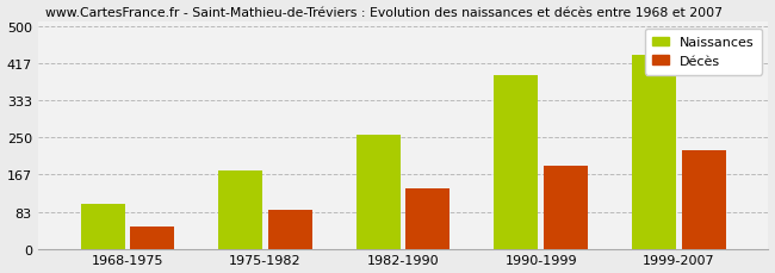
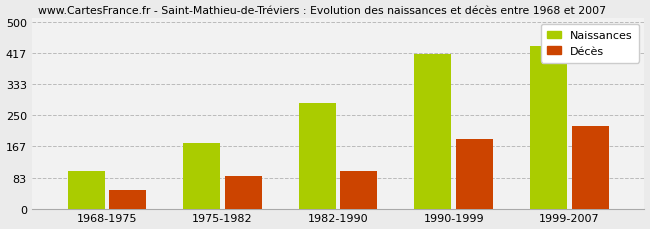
Naissances/1982-1990: 255 -> 283
Décès/1982-1990: 135 -> 100
Naissances/1990-1999: 390 -> 415
